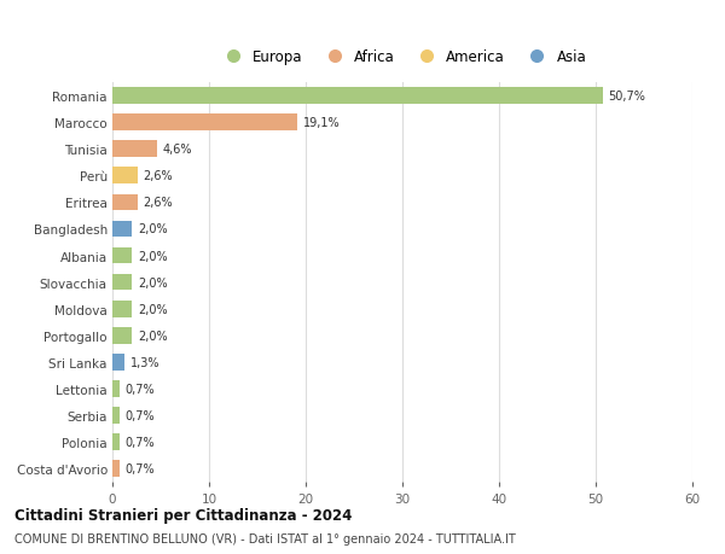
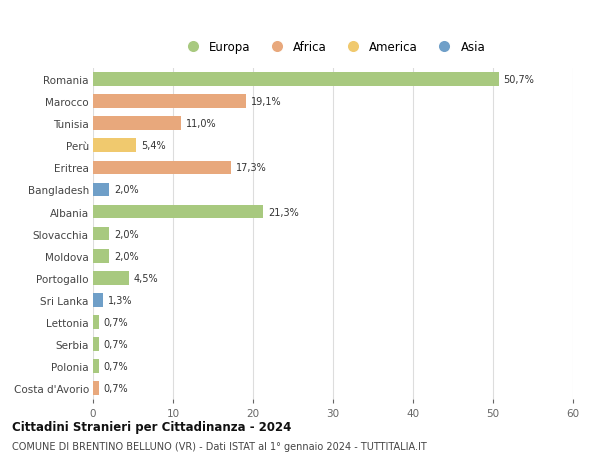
Tunisia: 4,6% -> 11,0%
Perù: 2,6% -> 5,4%
Eritrea: 2,6% -> 17,3%
Albania: 2,0% -> 21,3%
Portogallo: 2,0% -> 4,5%
